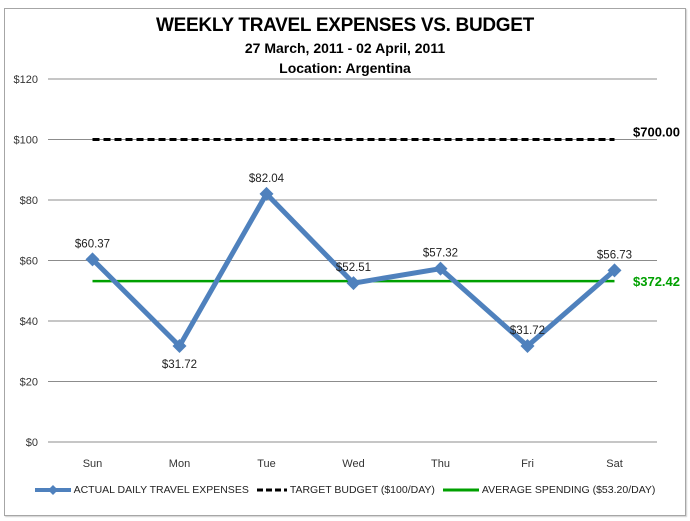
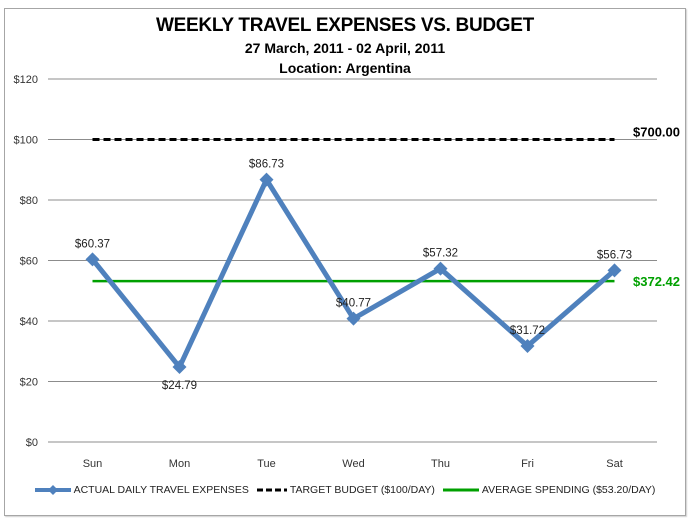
ACTUAL DAILY TRAVEL EXPENSES/Mon: $31.72 -> $24.79
ACTUAL DAILY TRAVEL EXPENSES/Tue: $82.04 -> $86.73
ACTUAL DAILY TRAVEL EXPENSES/Wed: $52.51 -> $40.77
